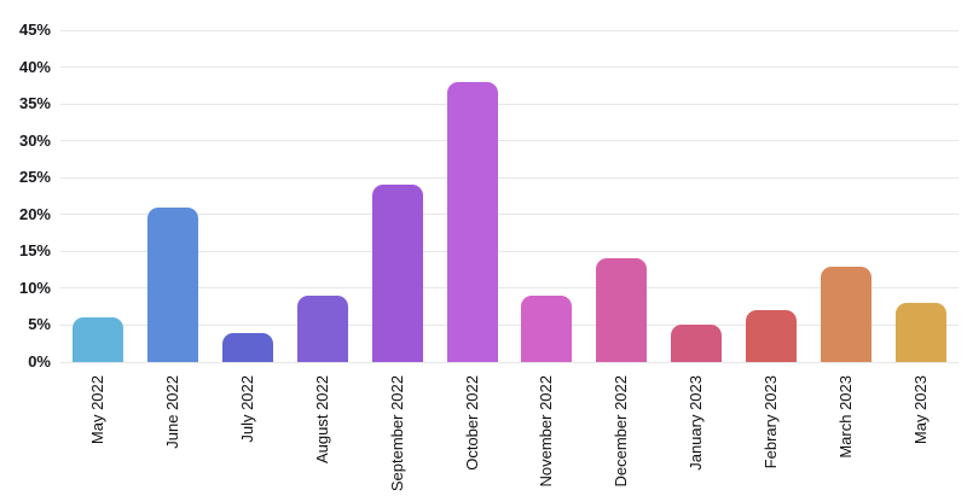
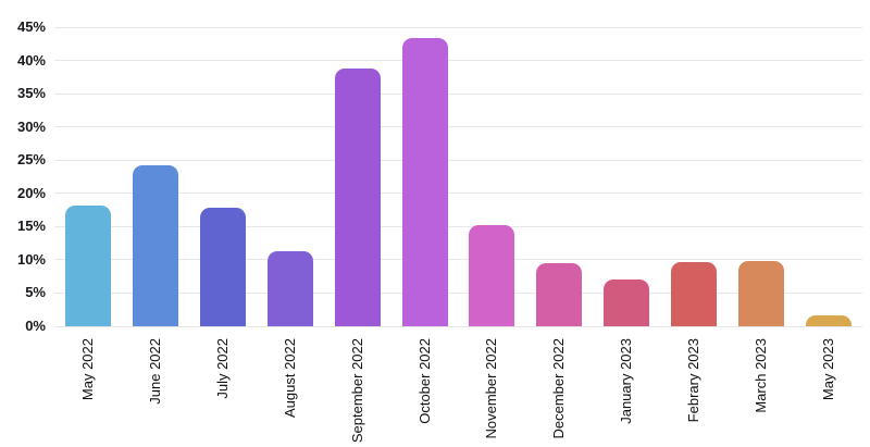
May 2022: 6% -> 18%
June 2022: 21% -> 24%
July 2022: 4% -> 18%
August 2022: 9% -> 11%
September 2022: 24% -> 39%
October 2022: 38% -> 43%
November 2022: 9% -> 15%
December 2022: 14% -> 10%
January 2023: 5% -> 7%
Febrary 2023: 7% -> 10%
March 2023: 13% -> 10%
May 2023: 8% -> 2%
